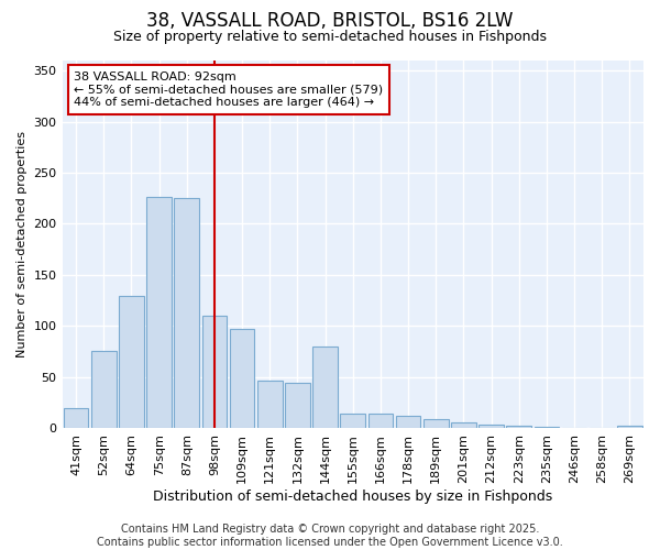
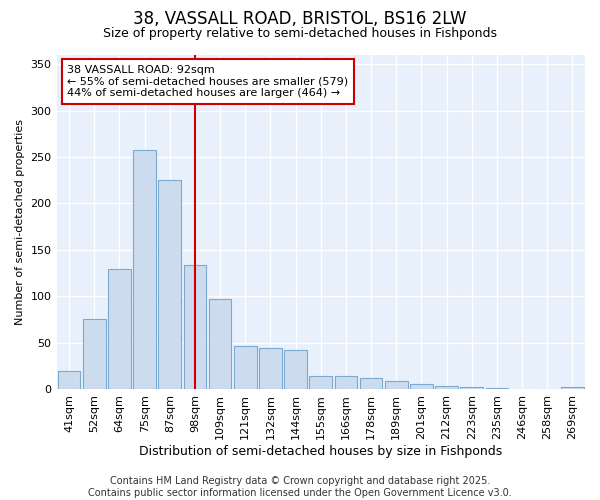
75sqm: 226 -> 258
98sqm: 110 -> 134
144sqm: 80 -> 42
